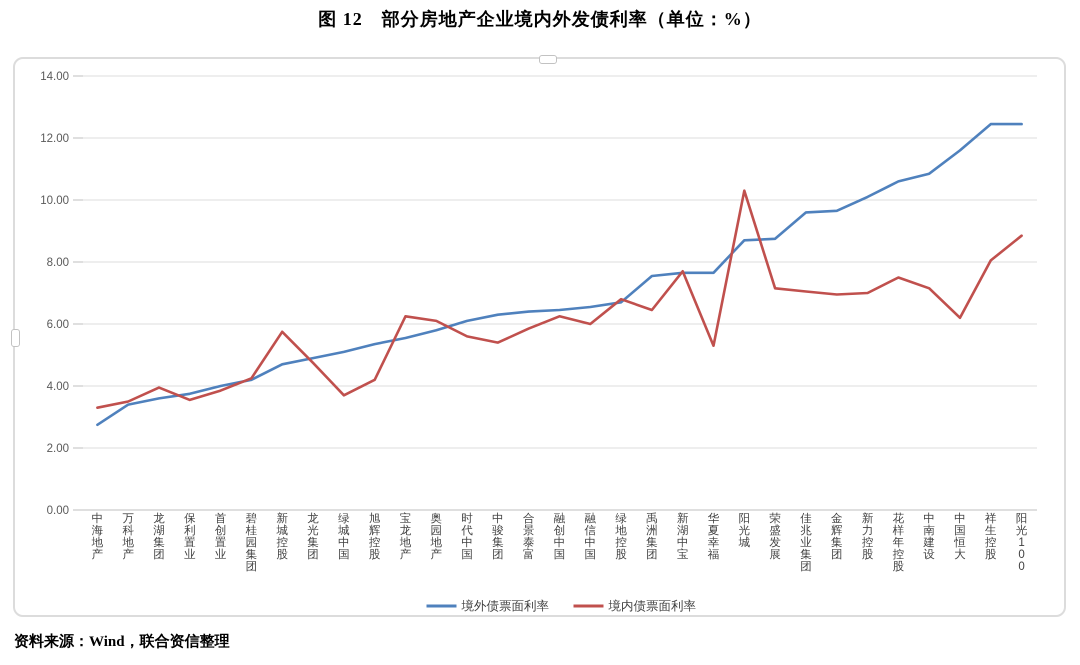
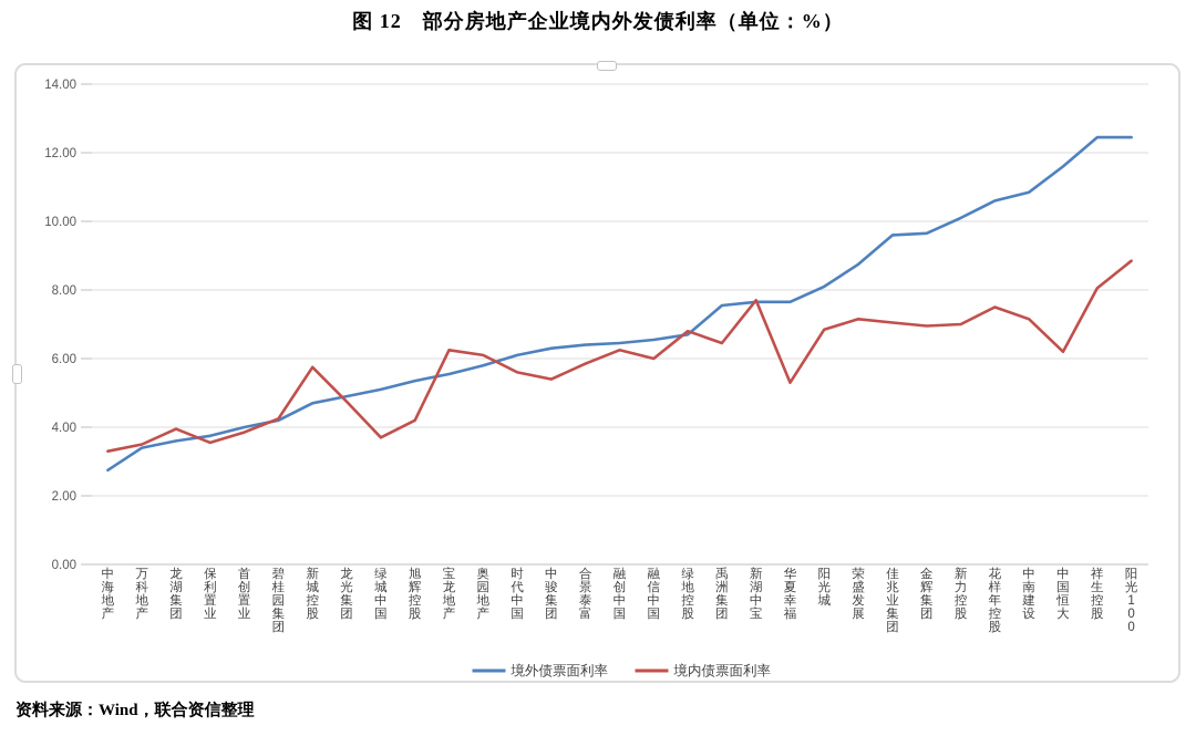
境外债票面利率/阳光城: 8.7 -> 8.1
境内债票面利率/阳光城: 10.3 -> 6.8
